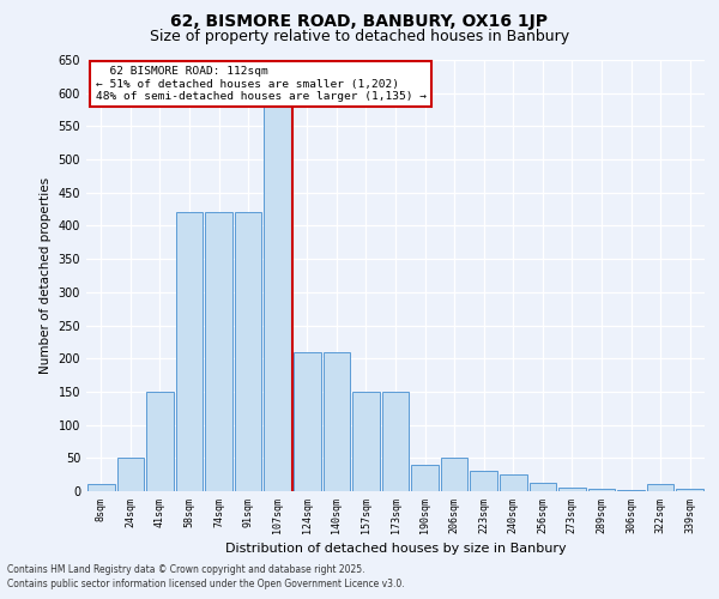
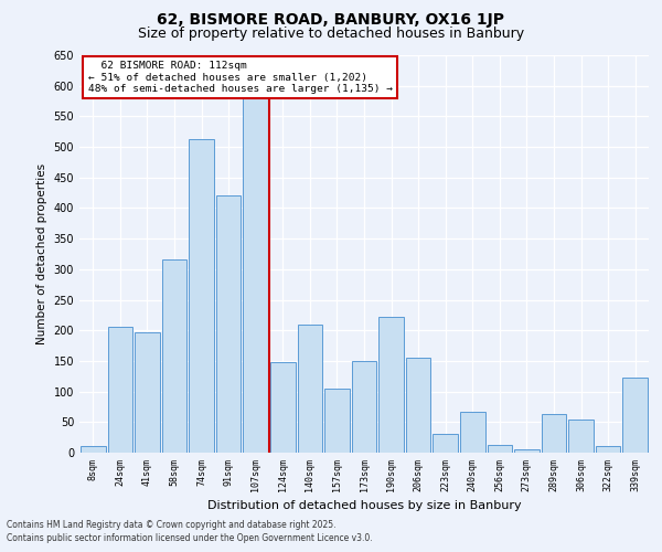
24sqm: 50 -> 206
41sqm: 150 -> 196
58sqm: 420 -> 316
74sqm: 420 -> 512
124sqm: 210 -> 148
157sqm: 150 -> 104
190sqm: 40 -> 222
206sqm: 50 -> 156
240sqm: 25 -> 66
289sqm: 3 -> 64
306sqm: 1 -> 54
339sqm: 3 -> 122
